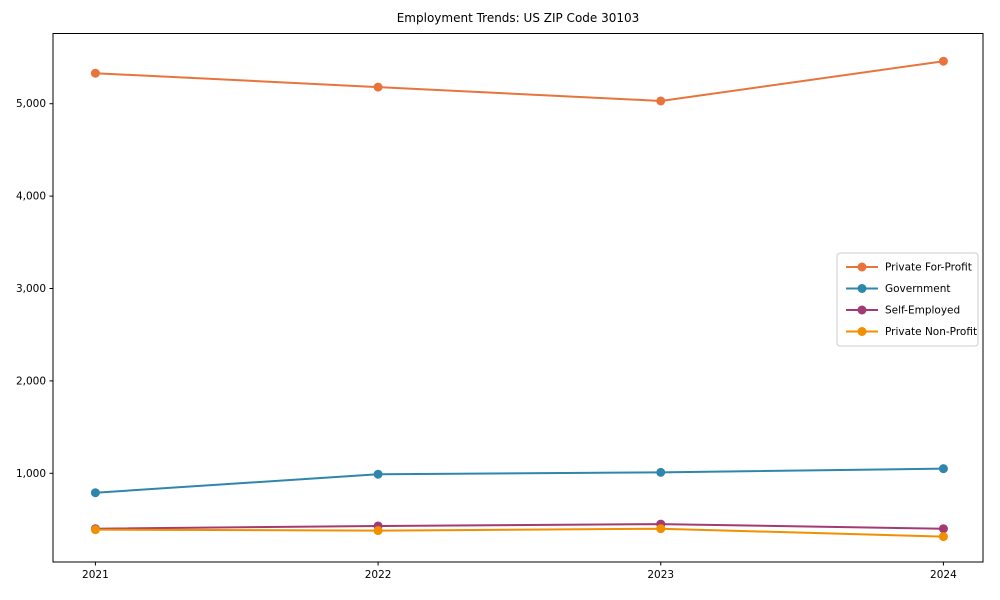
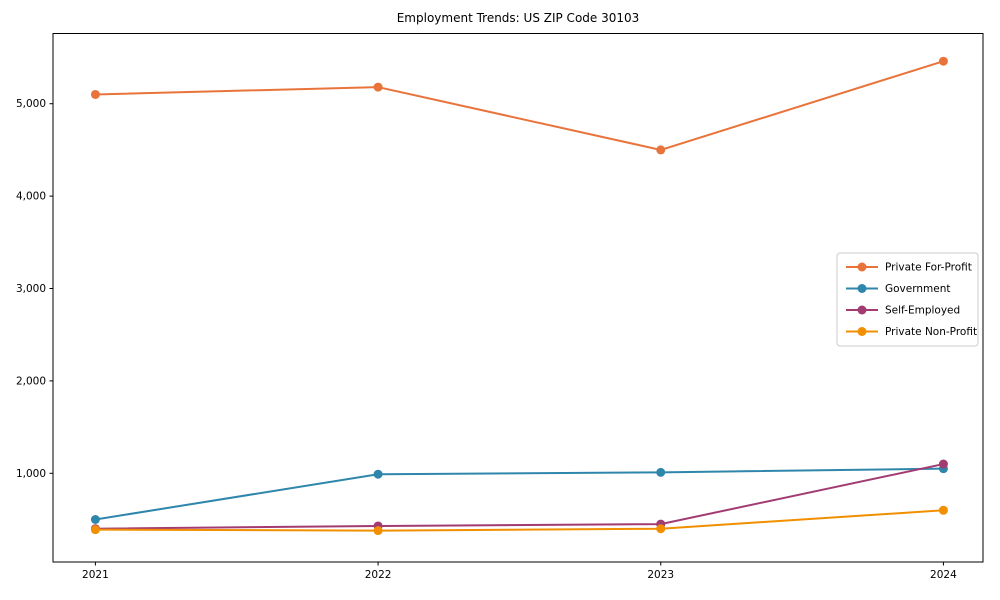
Private For-Profit/2021: 5300 -> 5100
Government/2021: 800 -> 500
Private For-Profit/2023: 5000 -> 4500
Self-Employed/2024: 400 -> 1100
Private Non-Profit/2024: 300 -> 600
